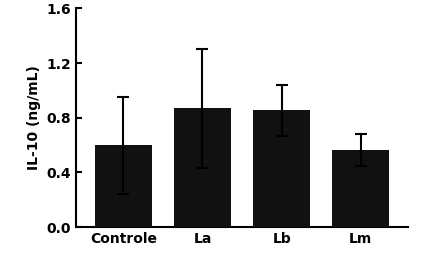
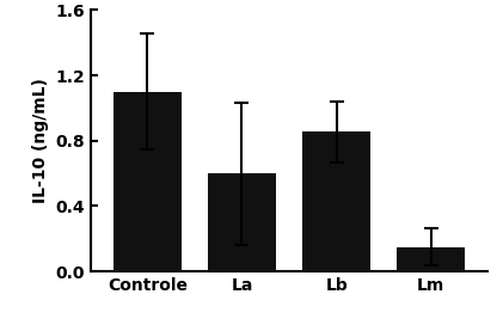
Controle: 0.60 -> 1.10
La: 0.87 -> 0.60
Lm: 0.56 -> 0.15
